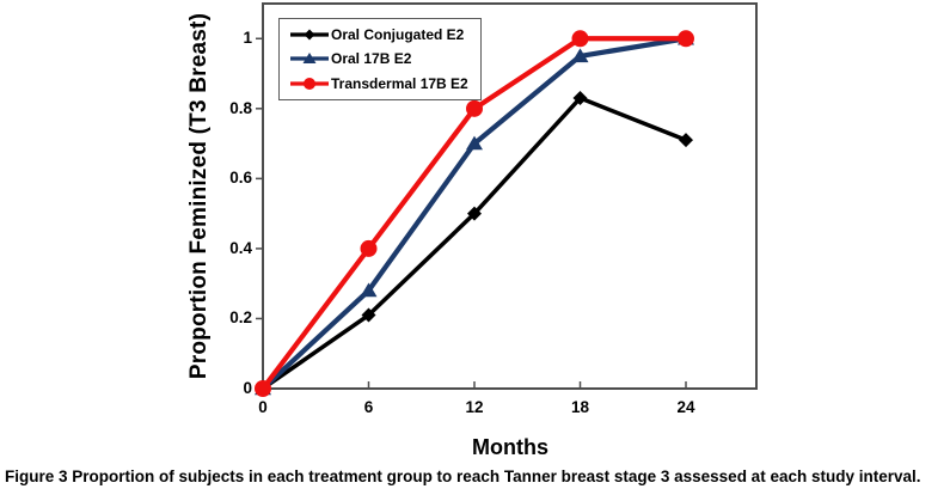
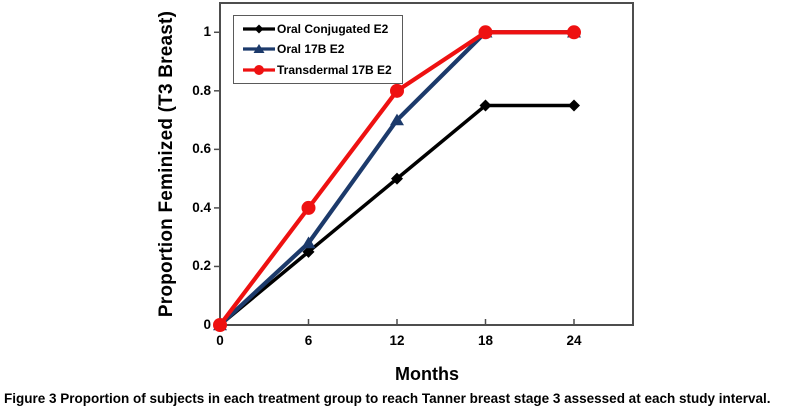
Oral Conjugated E2/6: 0.21 -> 0.25
Oral Conjugated E2/18: 0.83 -> 0.75
Oral 17B E2/18: 0.95 -> 1.00
Oral Conjugated E2/24: 0.71 -> 0.75
